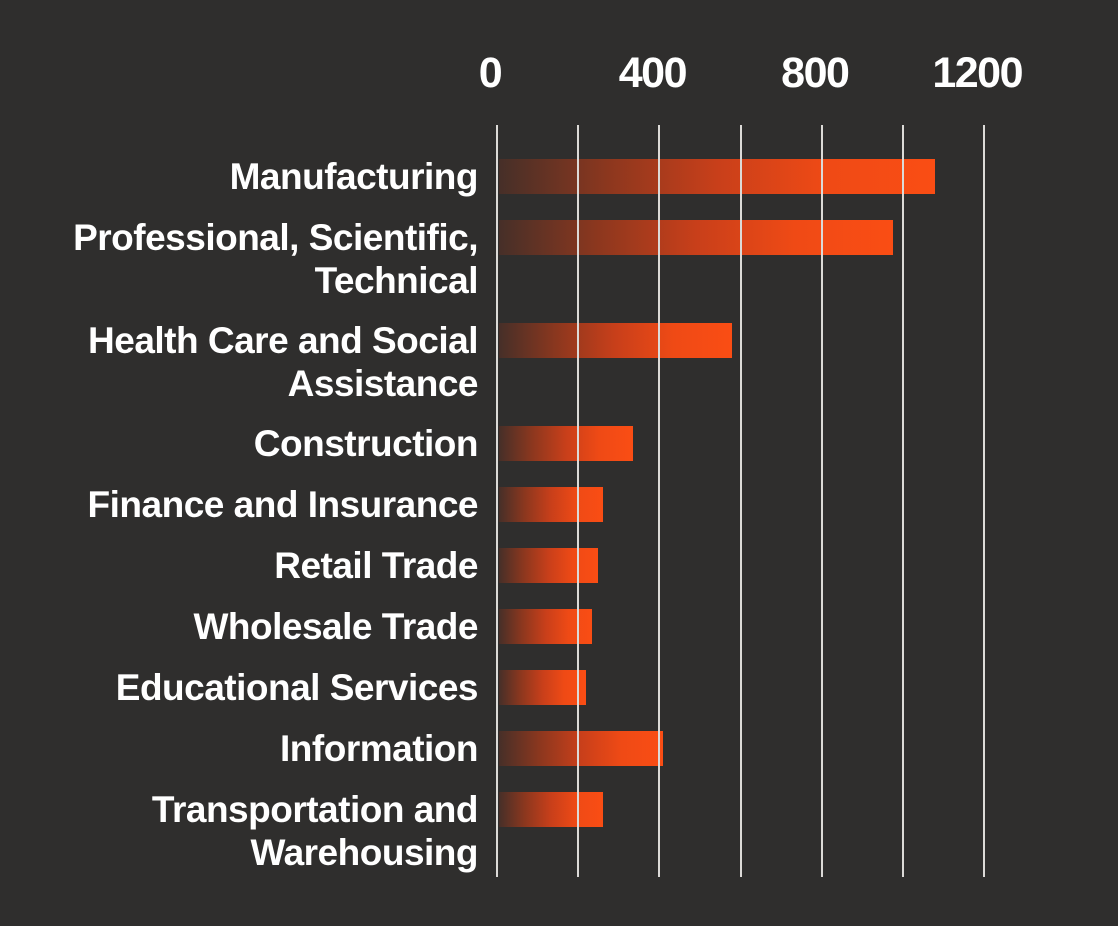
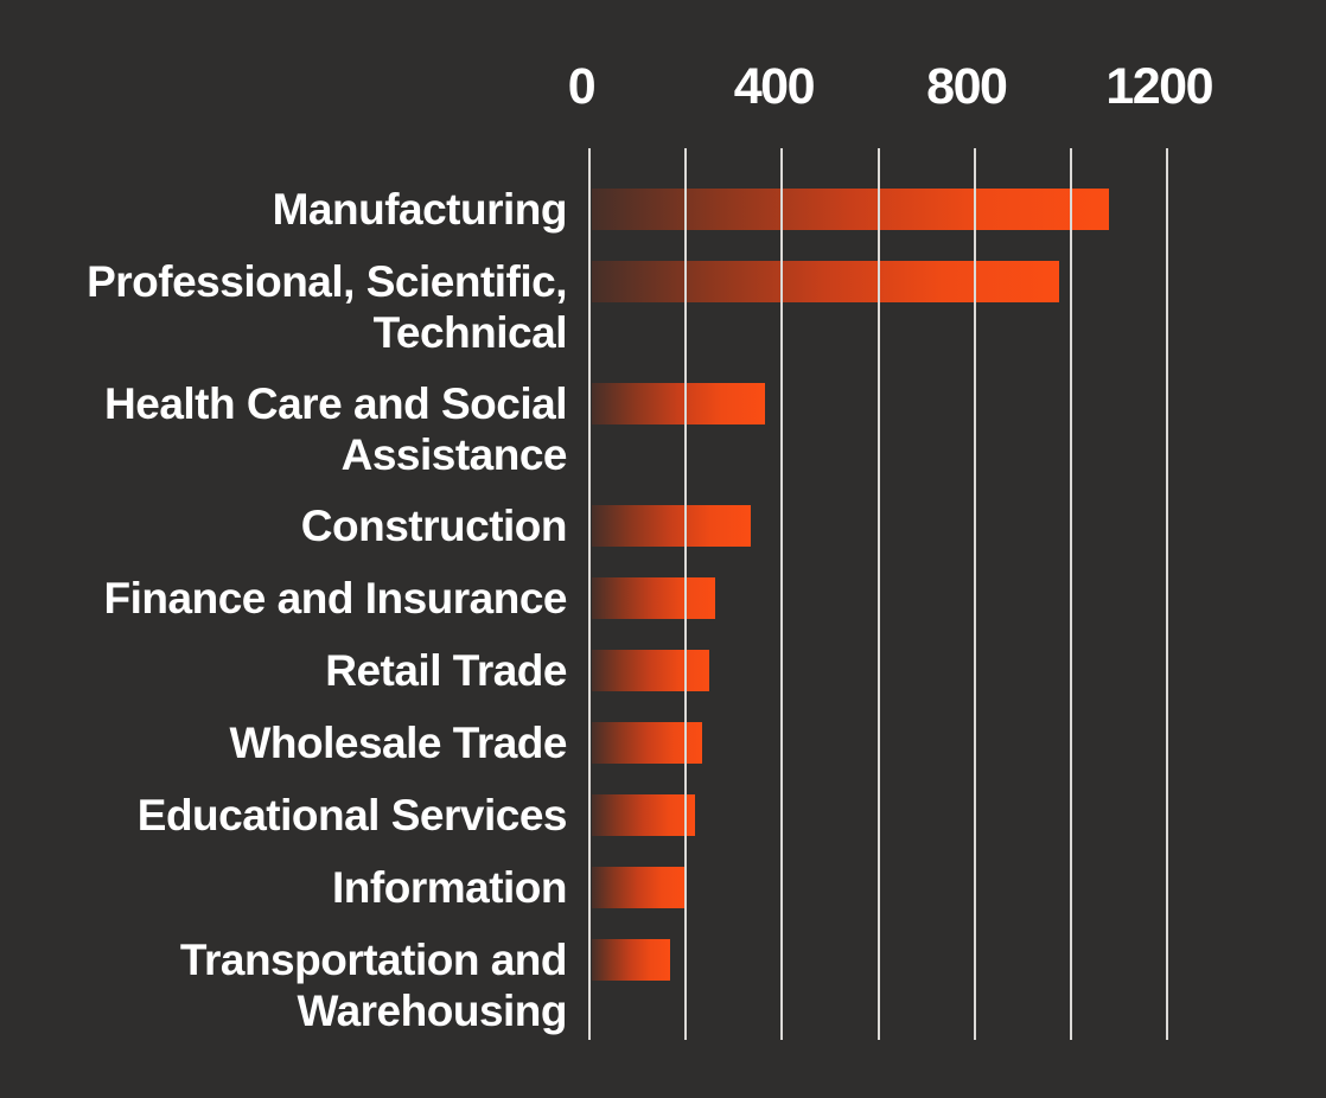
Health Care and Social Assistance: 580 -> 360
Information: 410 -> 200
Transportation and Warehousing: 260 -> 170
